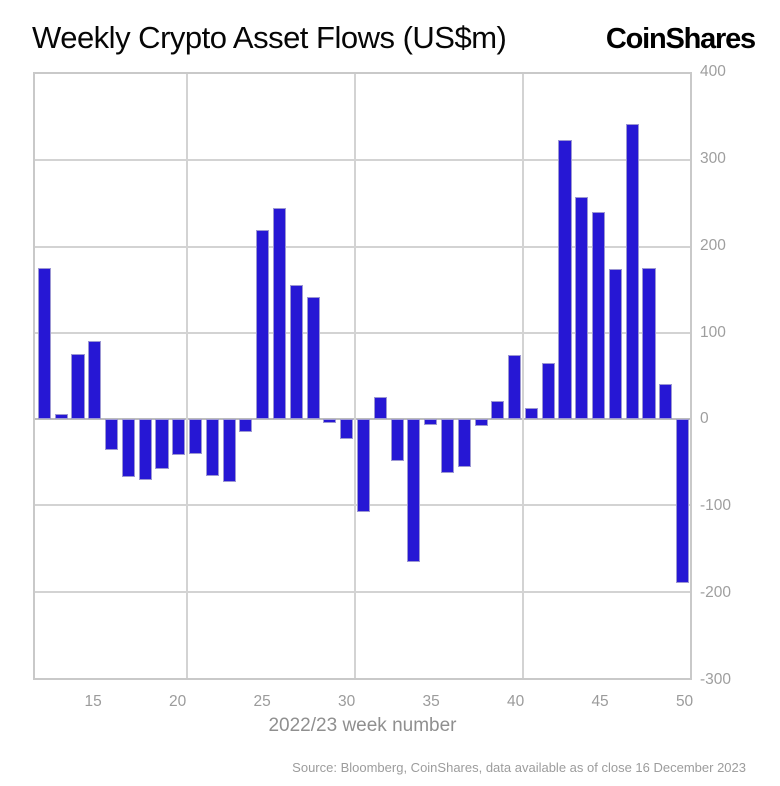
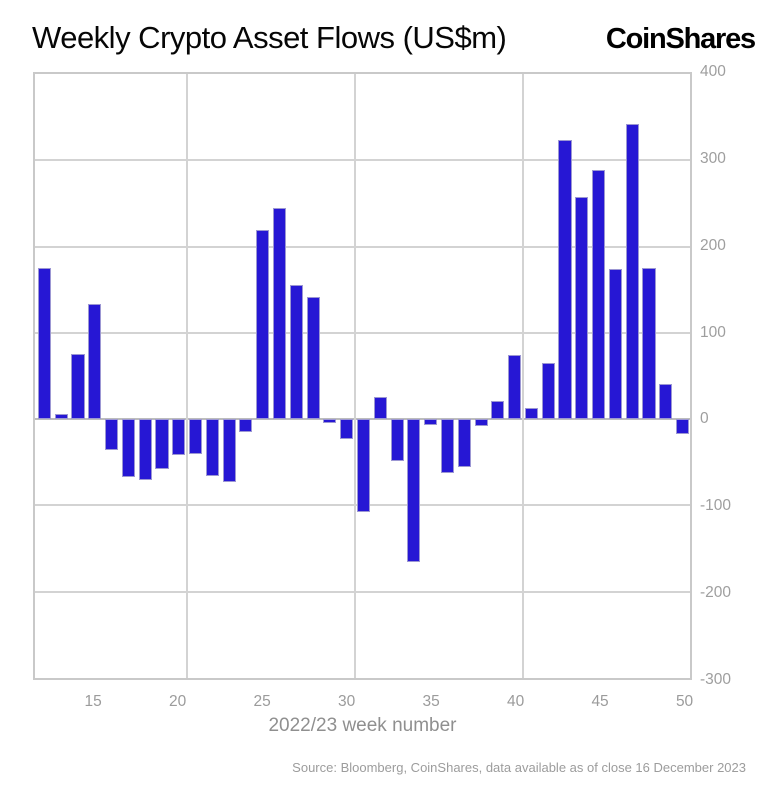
15: 90 -> 130
45: 240 -> 290
50: -190 -> -20
